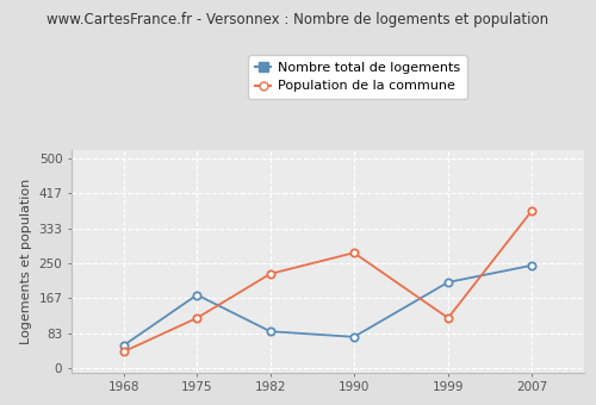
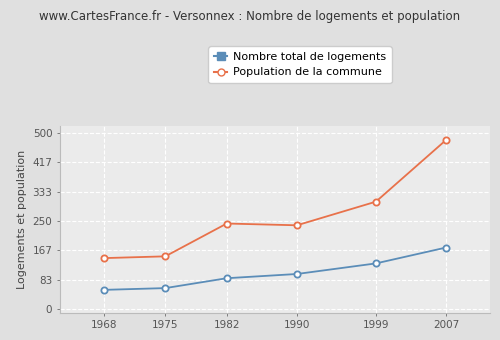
Population de la commune/1968: 40 -> 145
Nombre total de logements/1975: 175 -> 60
Population de la commune/1975: 120 -> 150
Population de la commune/1982: 225 -> 243
Nombre total de logements/1990: 75 -> 100
Population de la commune/1990: 275 -> 238
Nombre total de logements/1999: 205 -> 130
Population de la commune/1999: 120 -> 305
Nombre total de logements/2007: 245 -> 175
Population de la commune/2007: 375 -> 480
